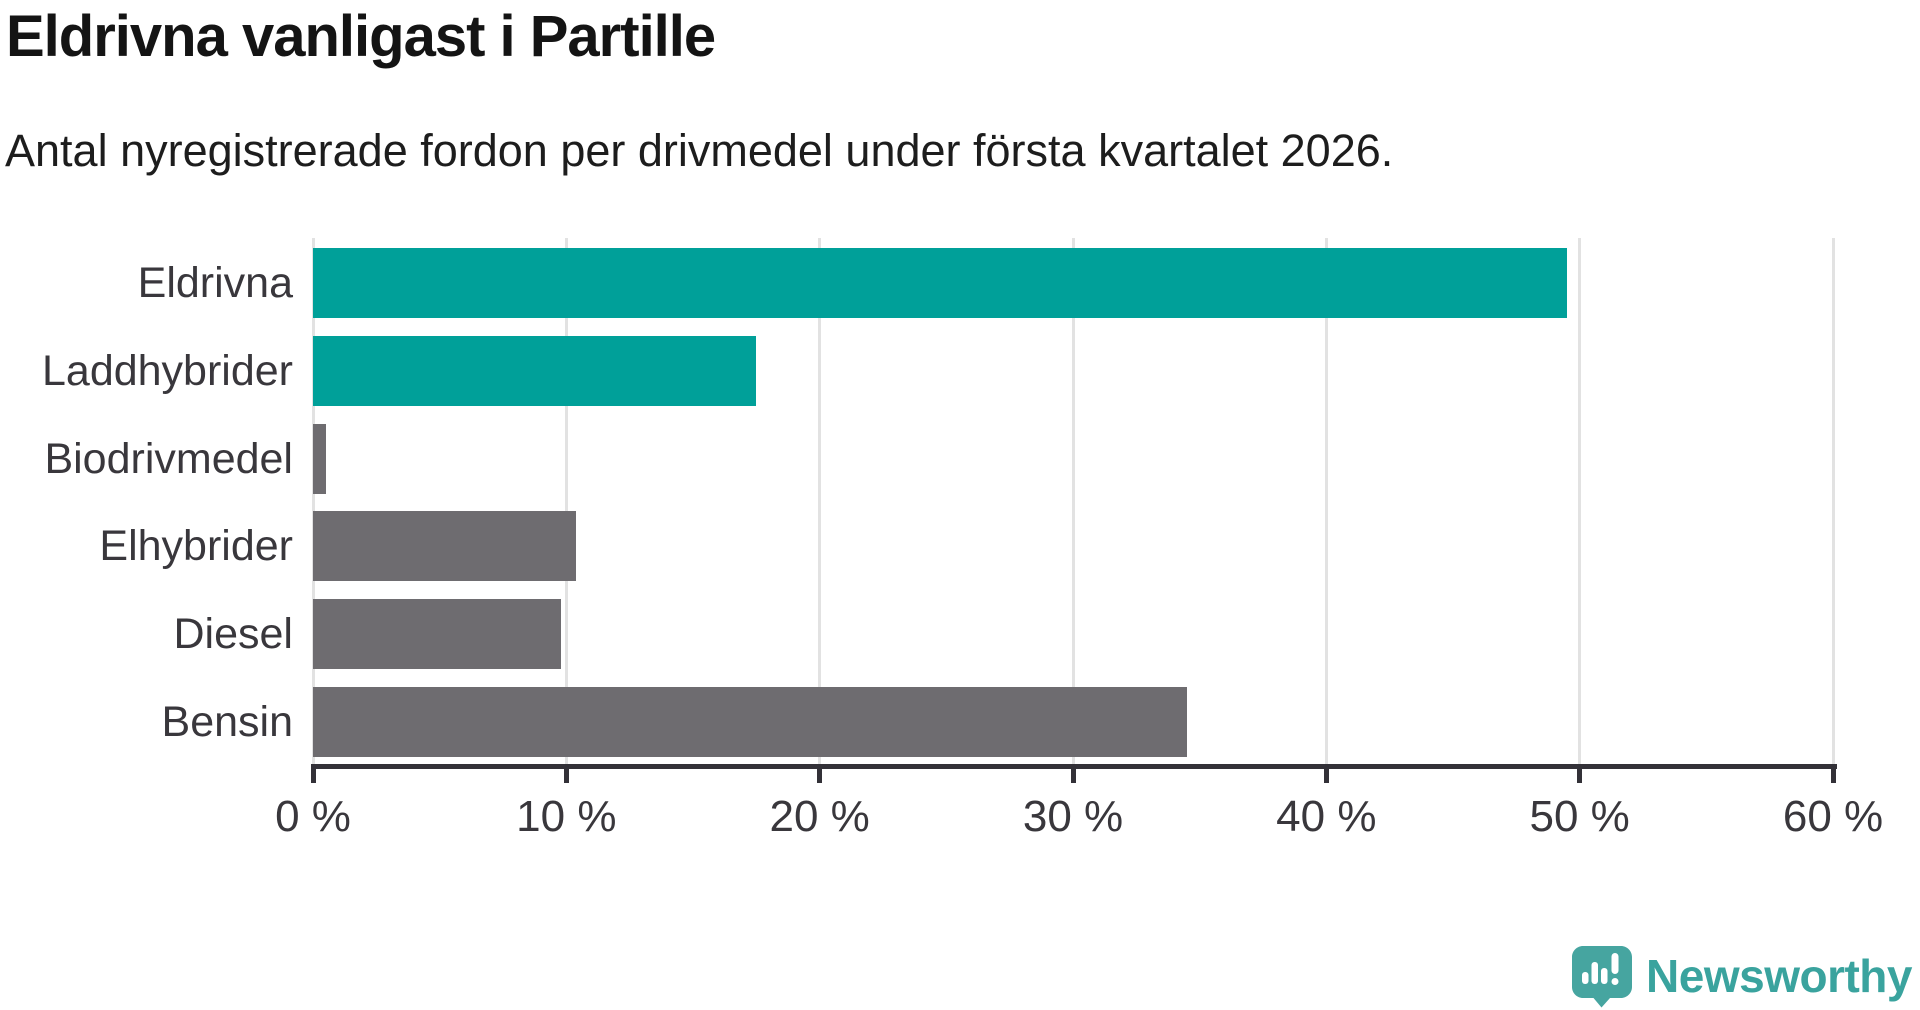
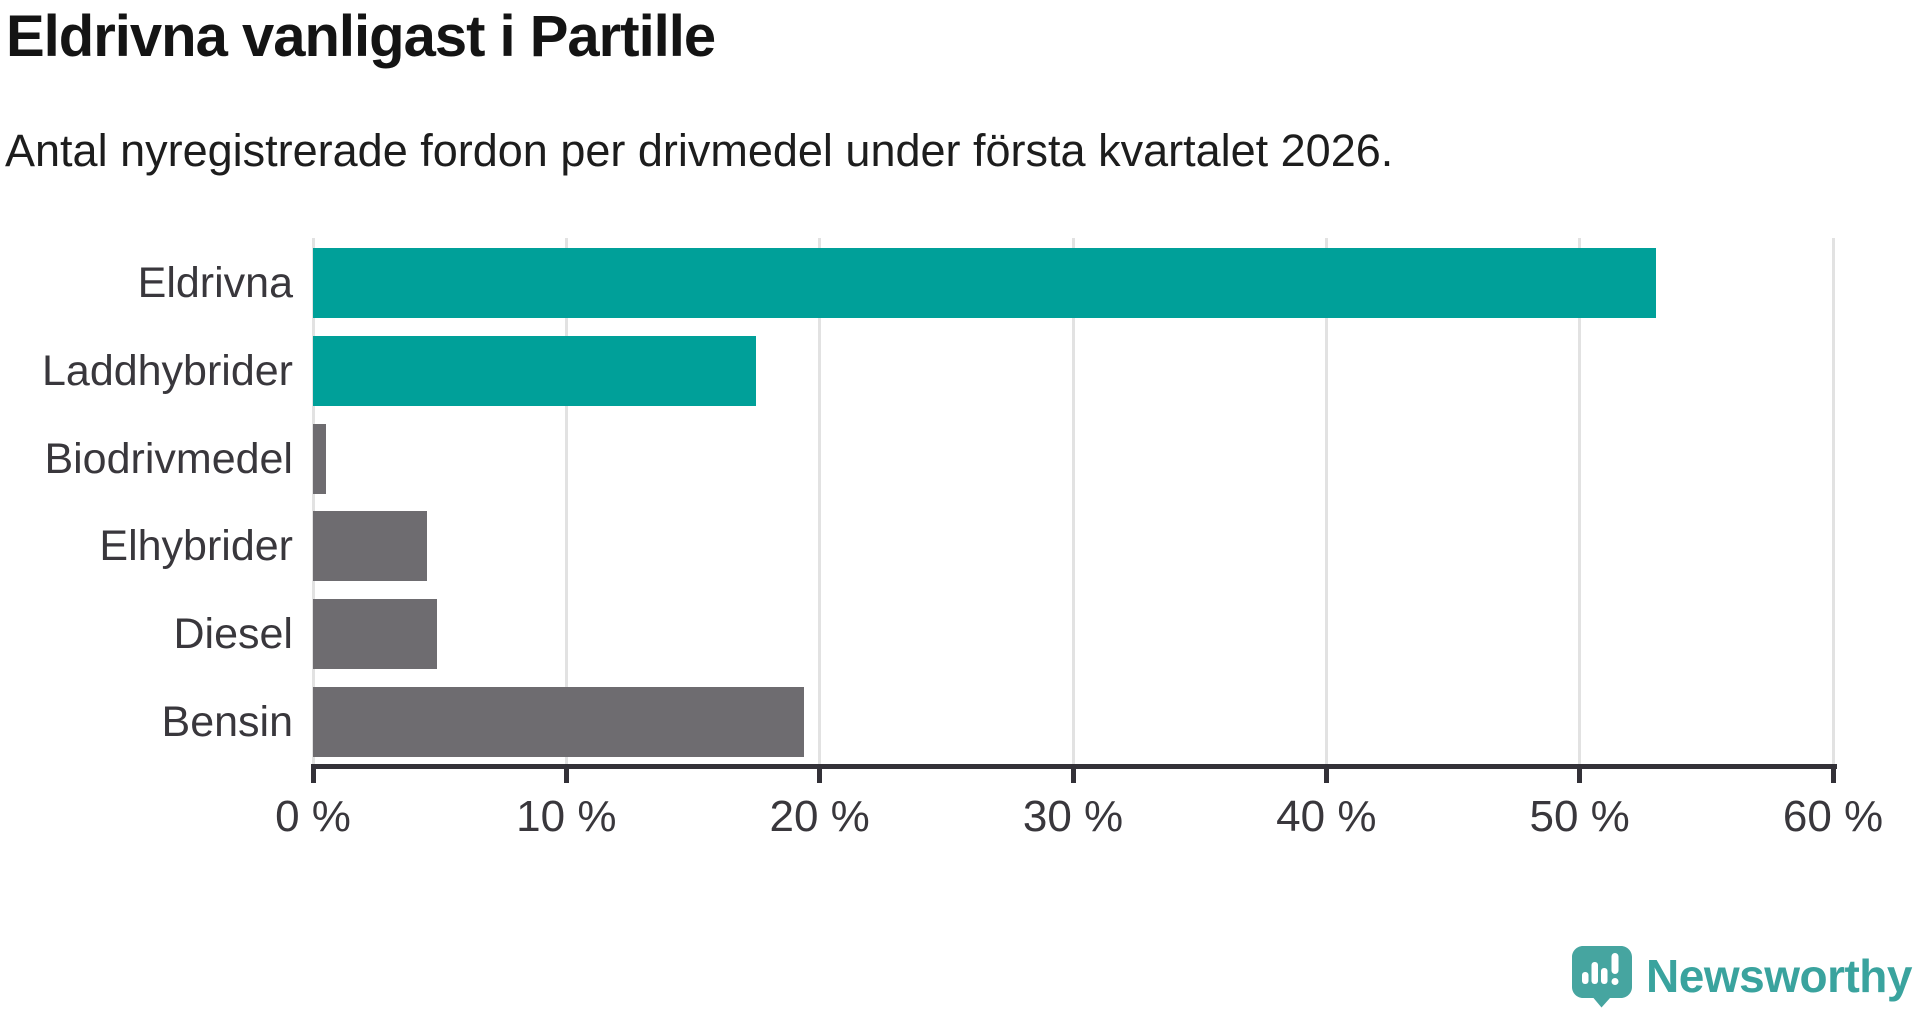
Eldrivna: 49.5% -> 53.0%
Elhybrider: 10.4% -> 4.5%
Diesel: 9.8% -> 4.9%
Bensin: 34.5% -> 19.4%
